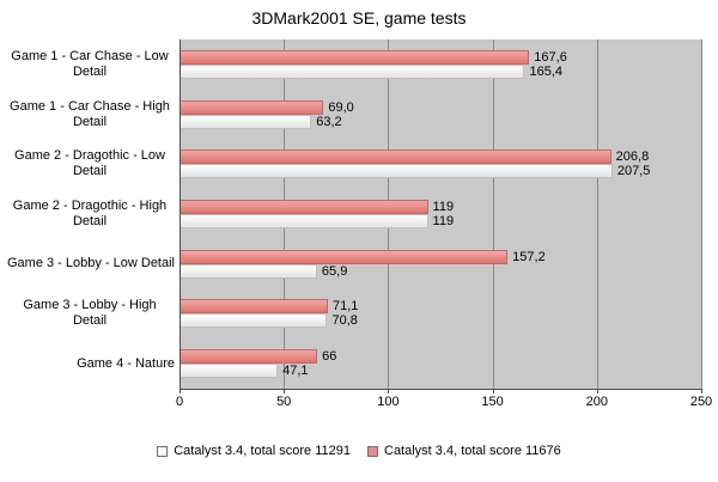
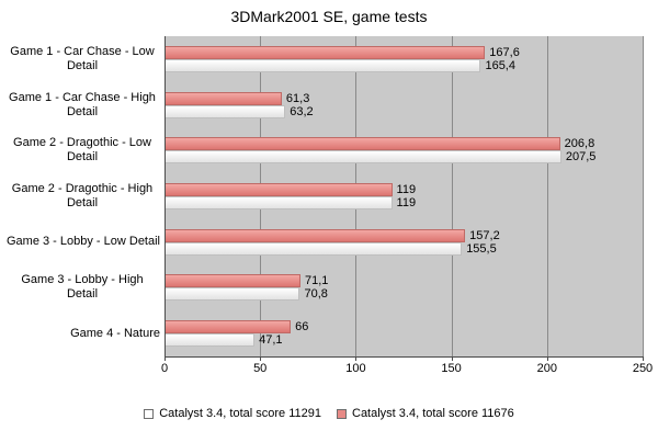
Catalyst 3.4, total score 11676/Game 1 - Car Chase - High Detail: 69,0 -> 61,3
Catalyst 3.4, total score 11291/Game 3 - Lobby - Low Detail: 65,9 -> 155,5
